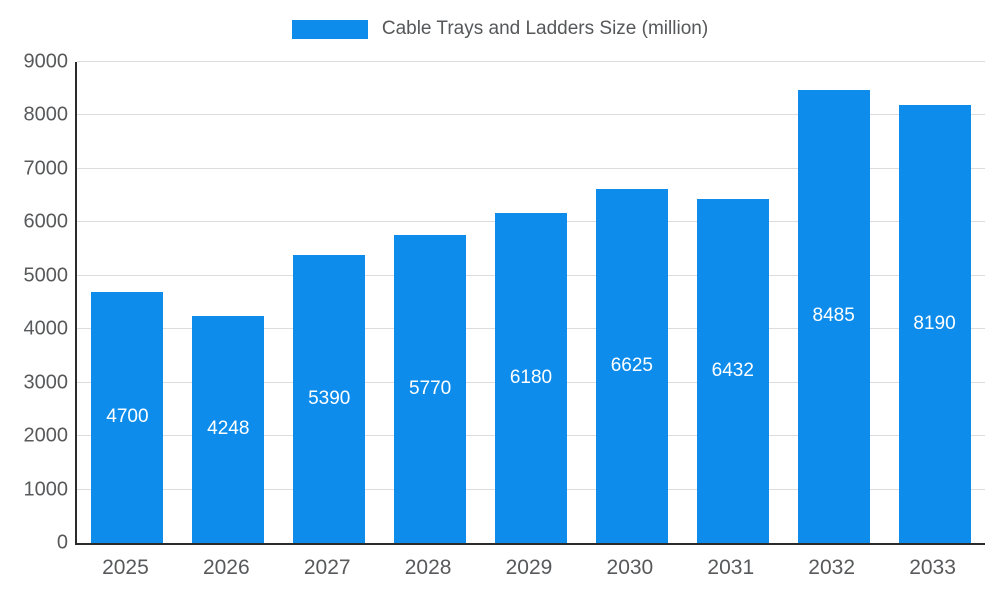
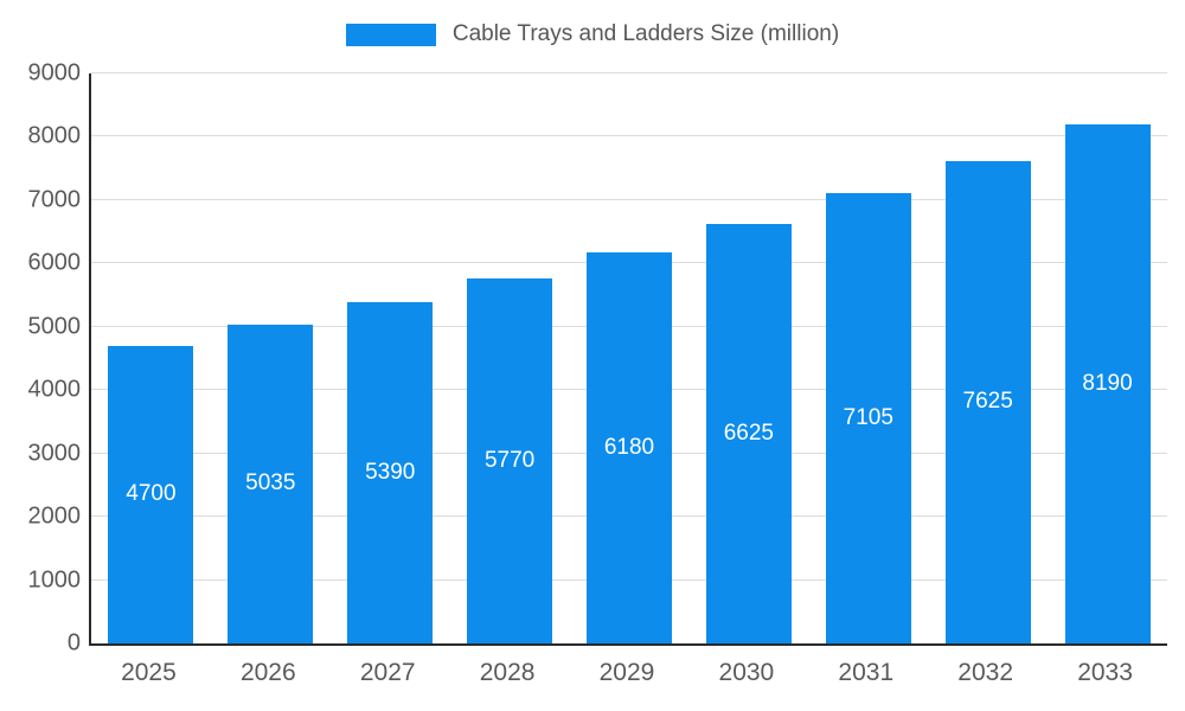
2026: 4248 -> 5035
2031: 6432 -> 7105
2032: 8485 -> 7625
